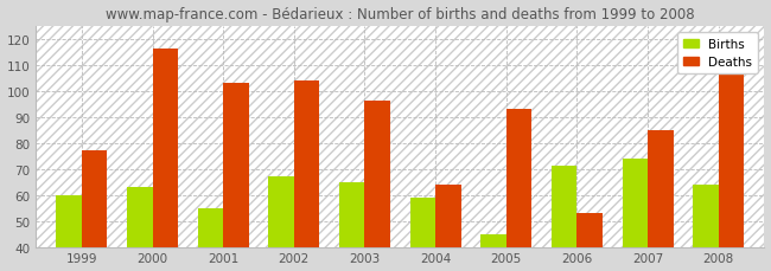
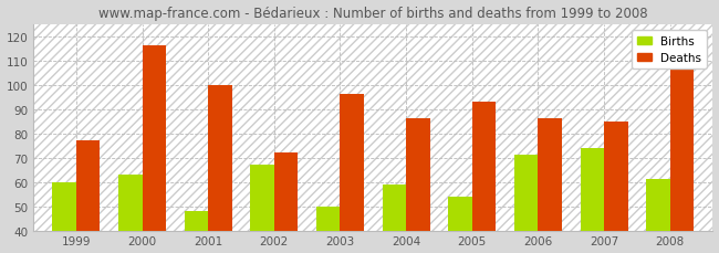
Births/2001: 55 -> 48
Deaths/2001: 103 -> 100
Deaths/2002: 104 -> 72
Births/2003: 65 -> 50
Deaths/2004: 64 -> 86
Births/2005: 45 -> 54
Deaths/2006: 53 -> 86
Births/2008: 64 -> 61
